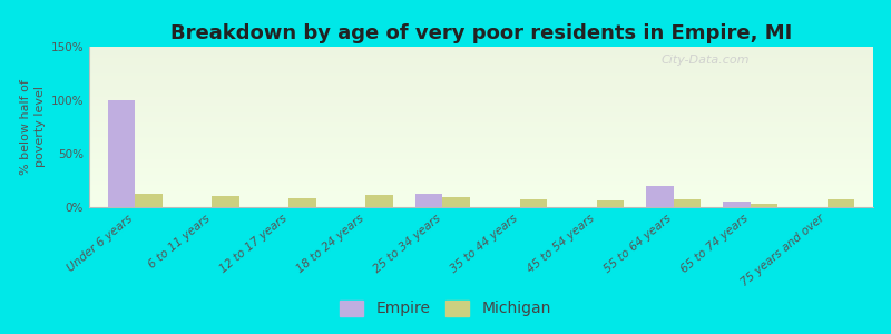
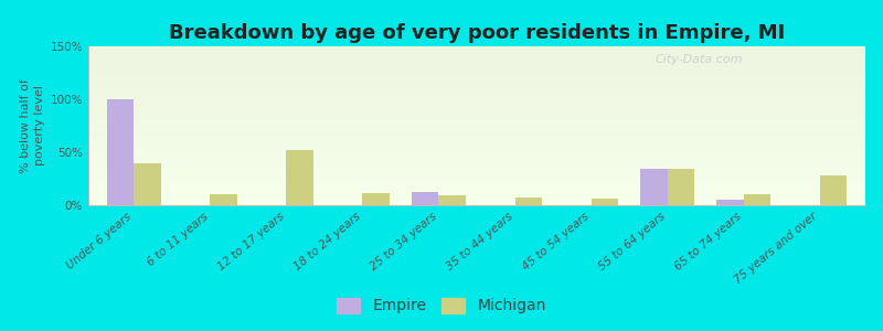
Michigan/Under 6 years: 12% -> 40%
Michigan/12 to 17 years: 8% -> 52%
Empire/55 to 64 years: 20% -> 34%
Michigan/55 to 64 years: 7% -> 34%
Michigan/65 to 74 years: 3% -> 10%
Michigan/75 years and over: 7% -> 28%
